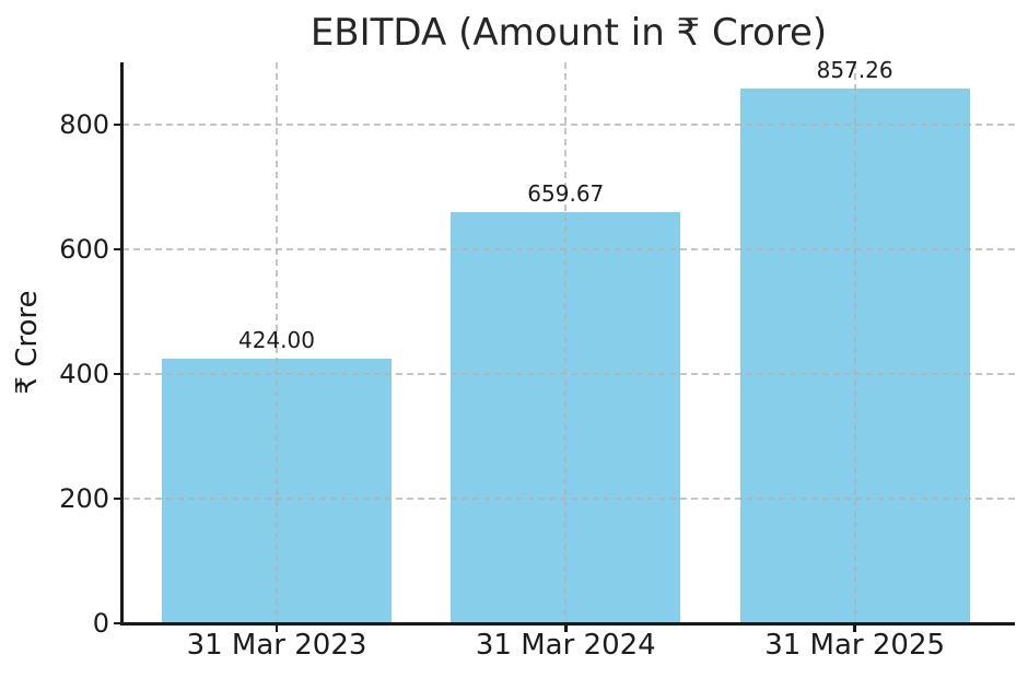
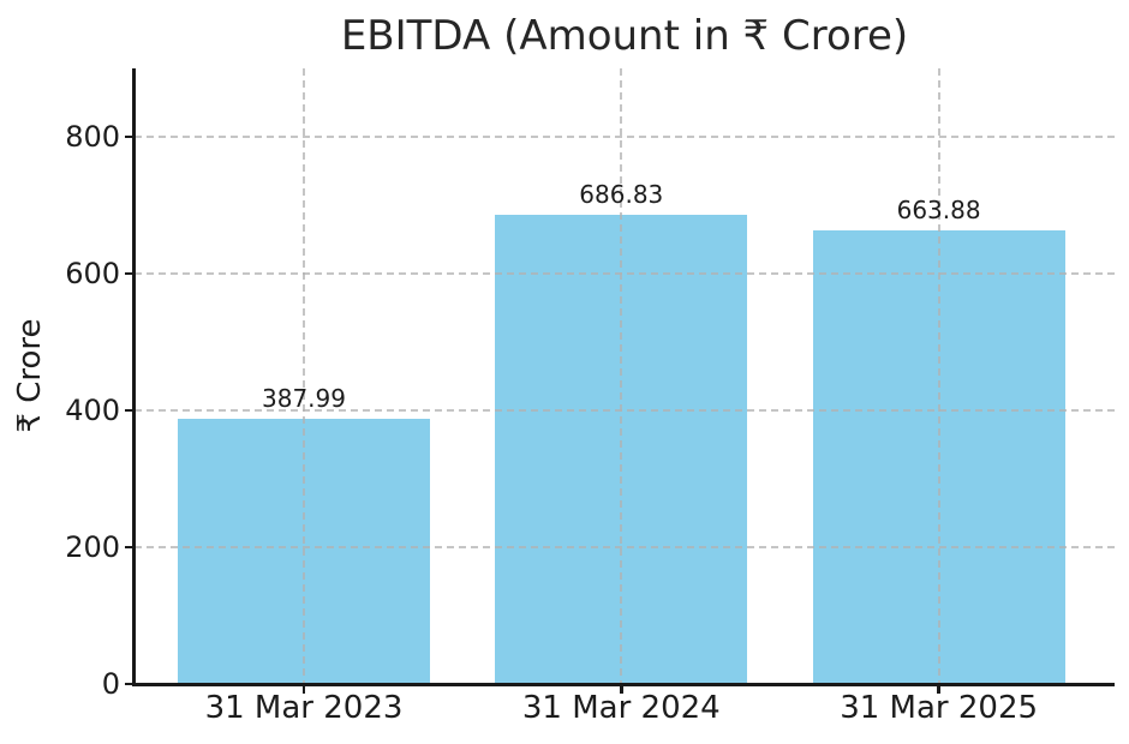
31 Mar 2023: 424.00 -> 387.99
31 Mar 2024: 659.67 -> 686.83
31 Mar 2025: 857.26 -> 663.88
